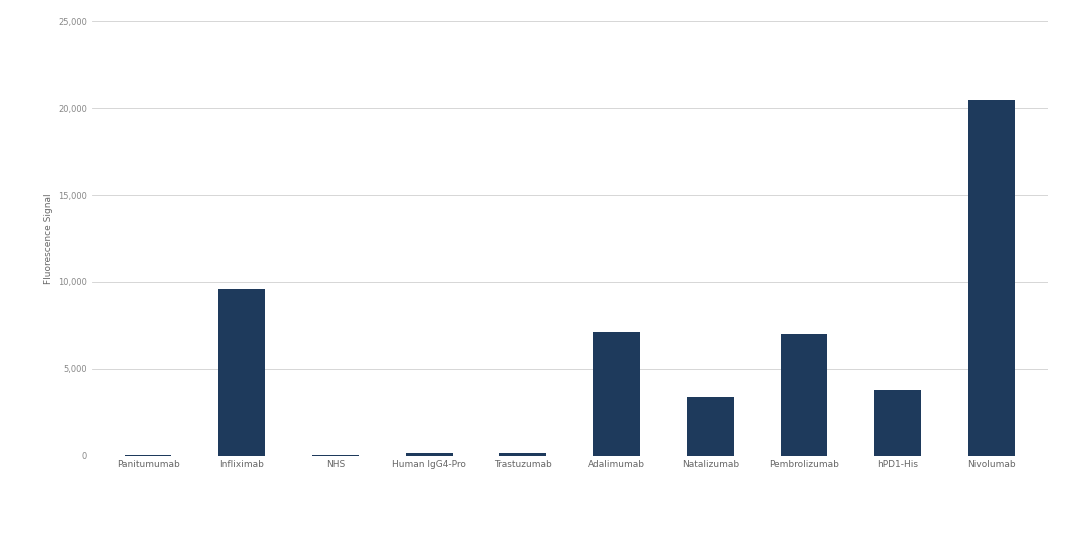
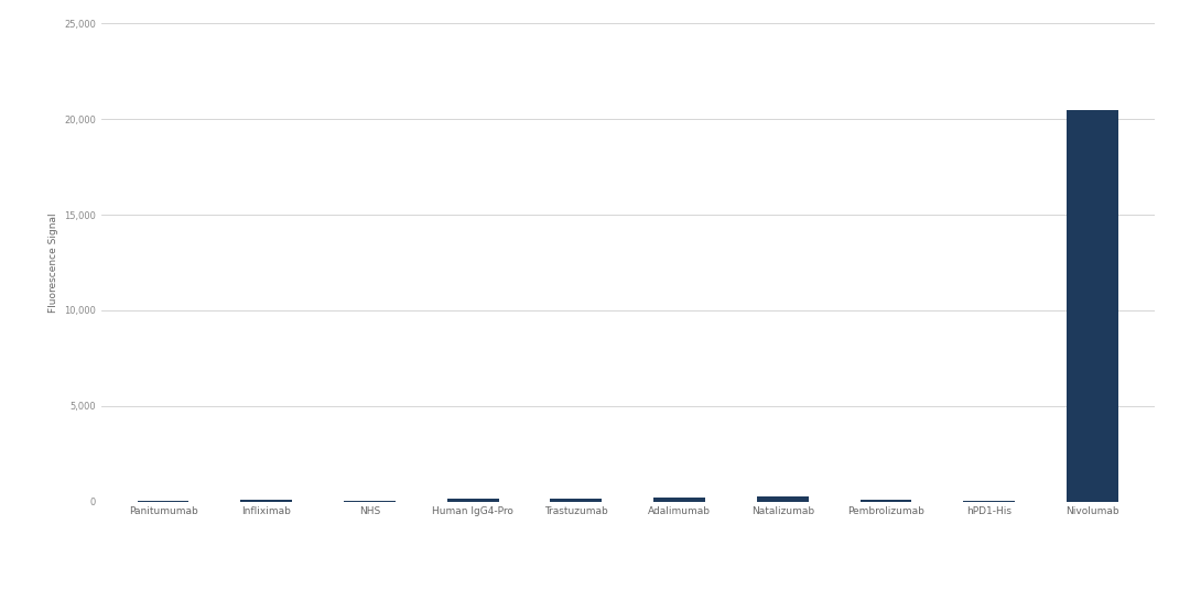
Infliximab: 9,600 -> 100
Adalimumab: 7,100 -> 200
Natalizumab: 3,400 -> 300
Pembrolizumab: 7,000 -> 100
hPD1-His: 3,800 -> 0
